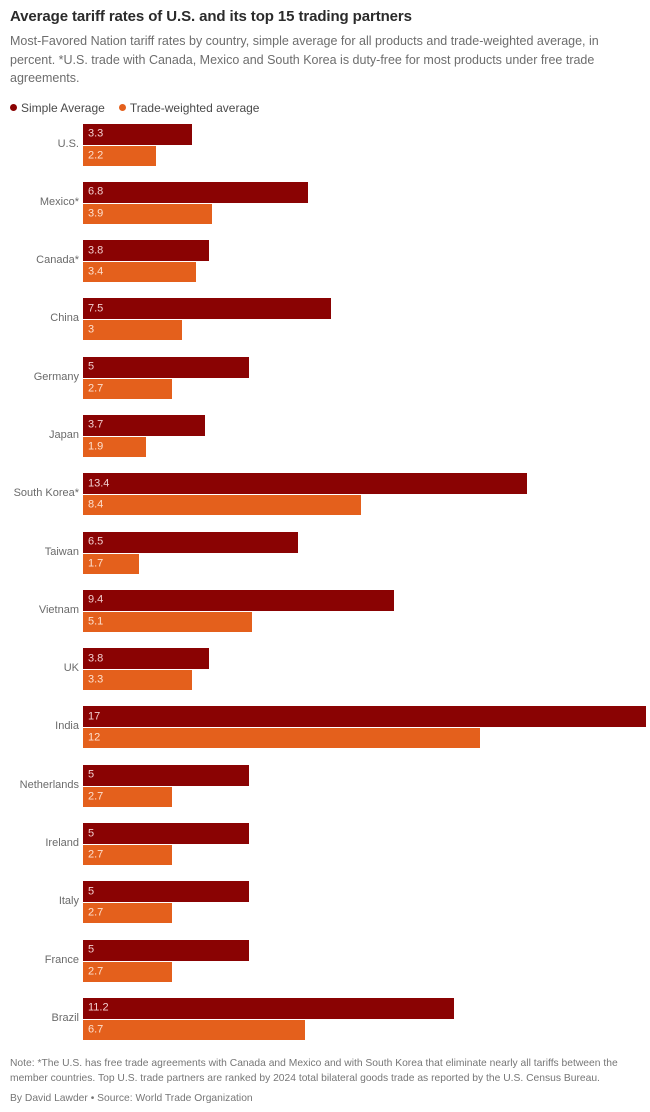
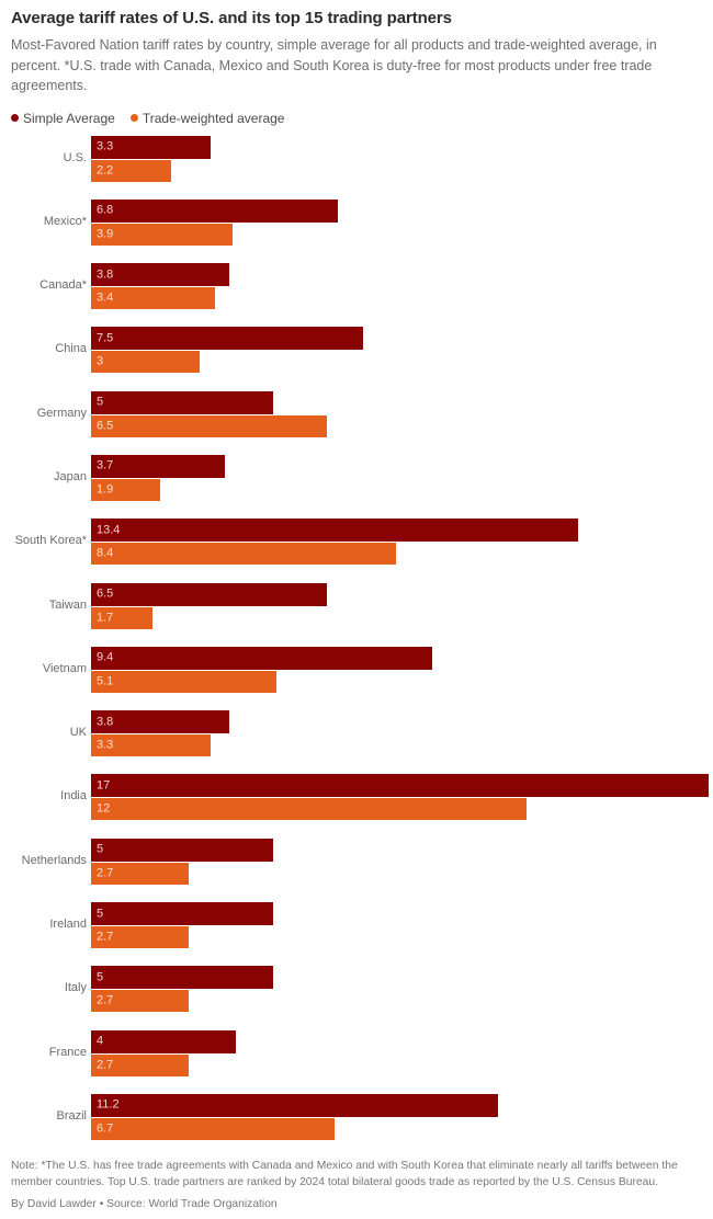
Trade-weighted average/Germany: 2.7 -> 6.5
Simple Average/France: 5 -> 4
